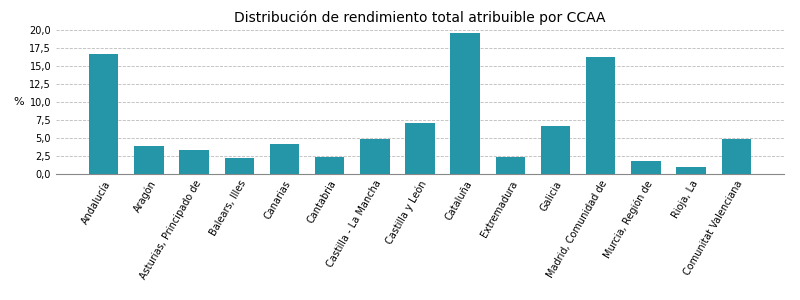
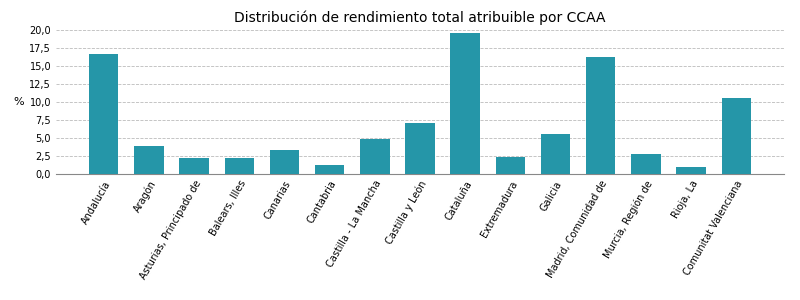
Asturias, Principado de: 3,4 -> 2,2
Canarias: 4,2 -> 3,4
Cantabria: 2,4 -> 1,2
Galicia: 6,6 -> 5,6
Murcia, Región de: 1,8 -> 2,8
Comunitat Valenciana: 4,8 -> 10,5
